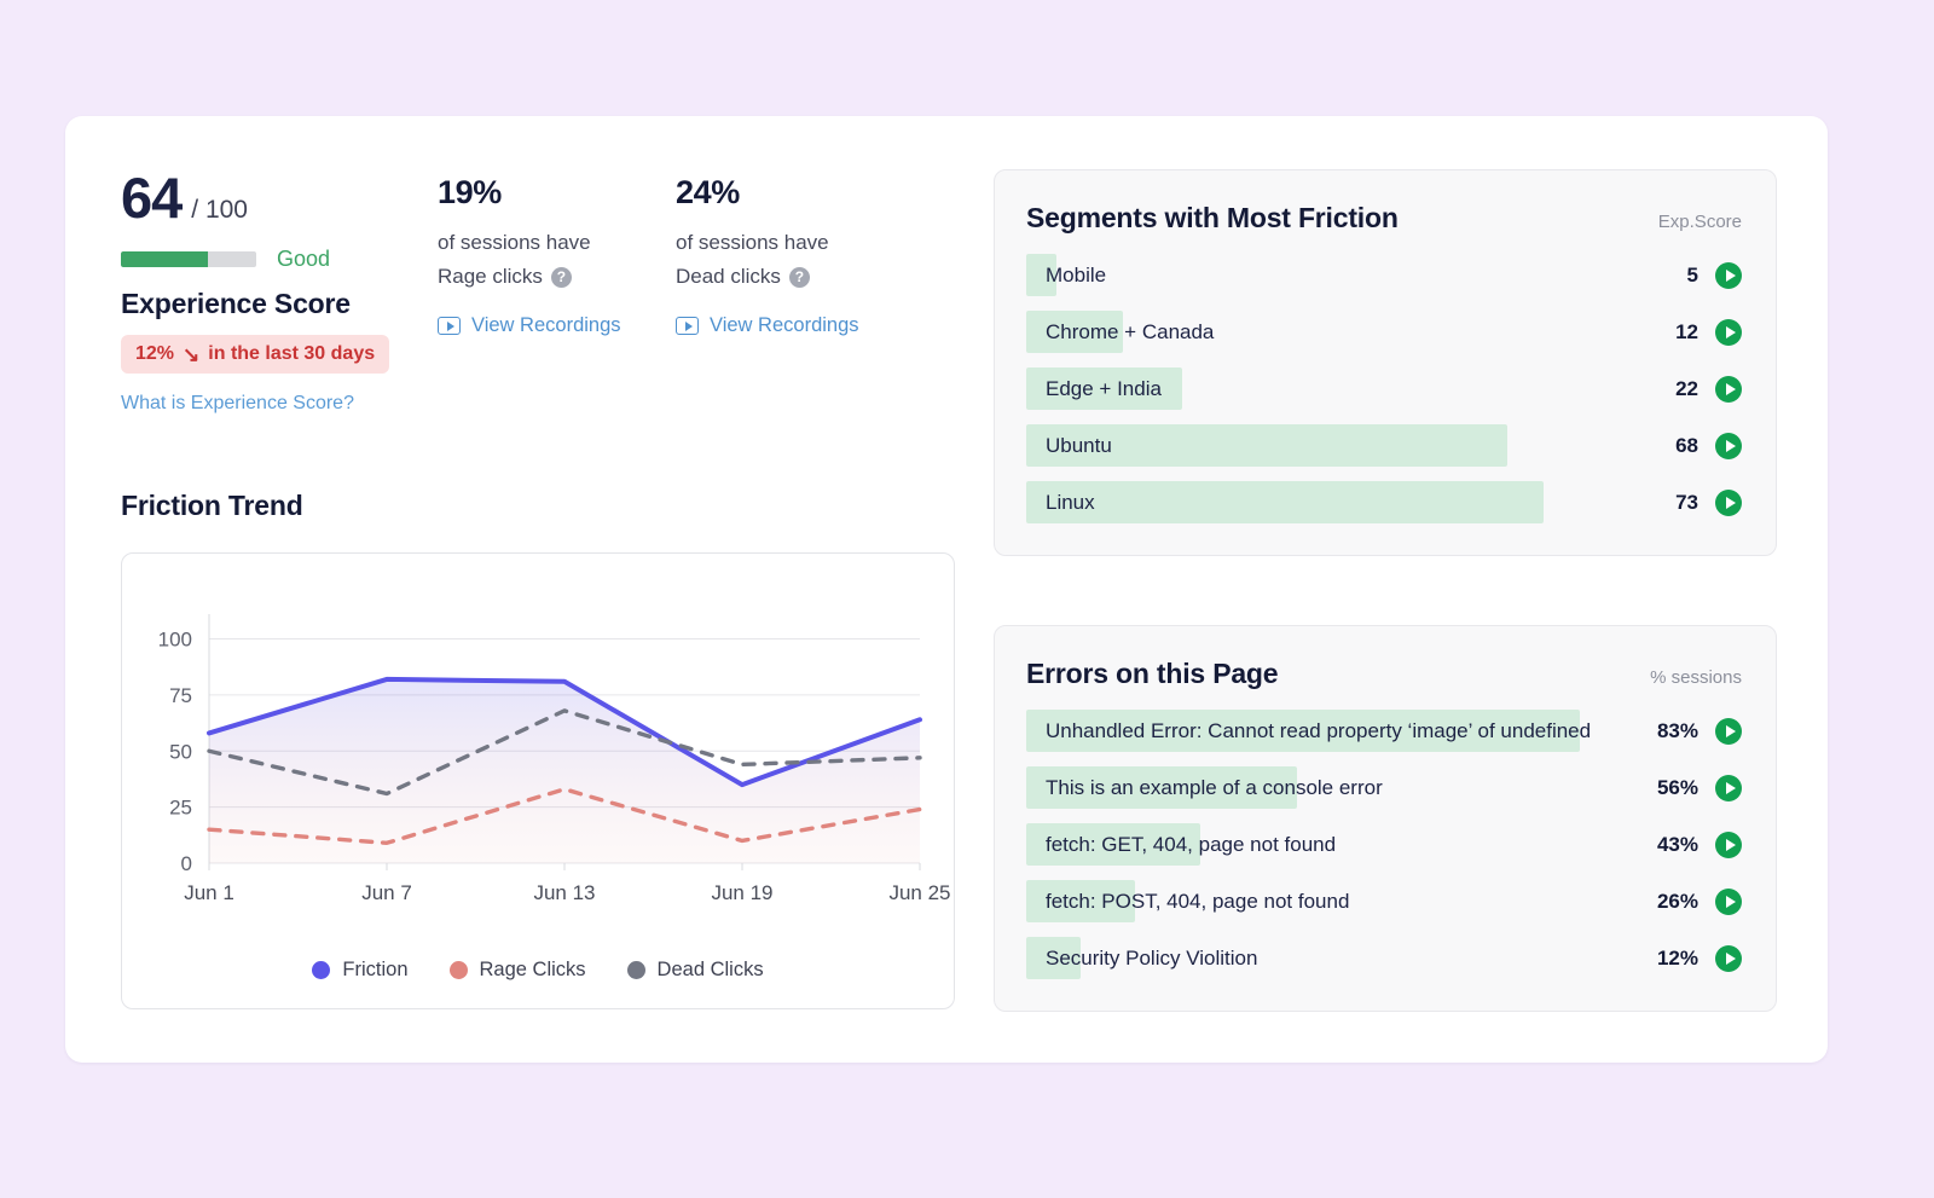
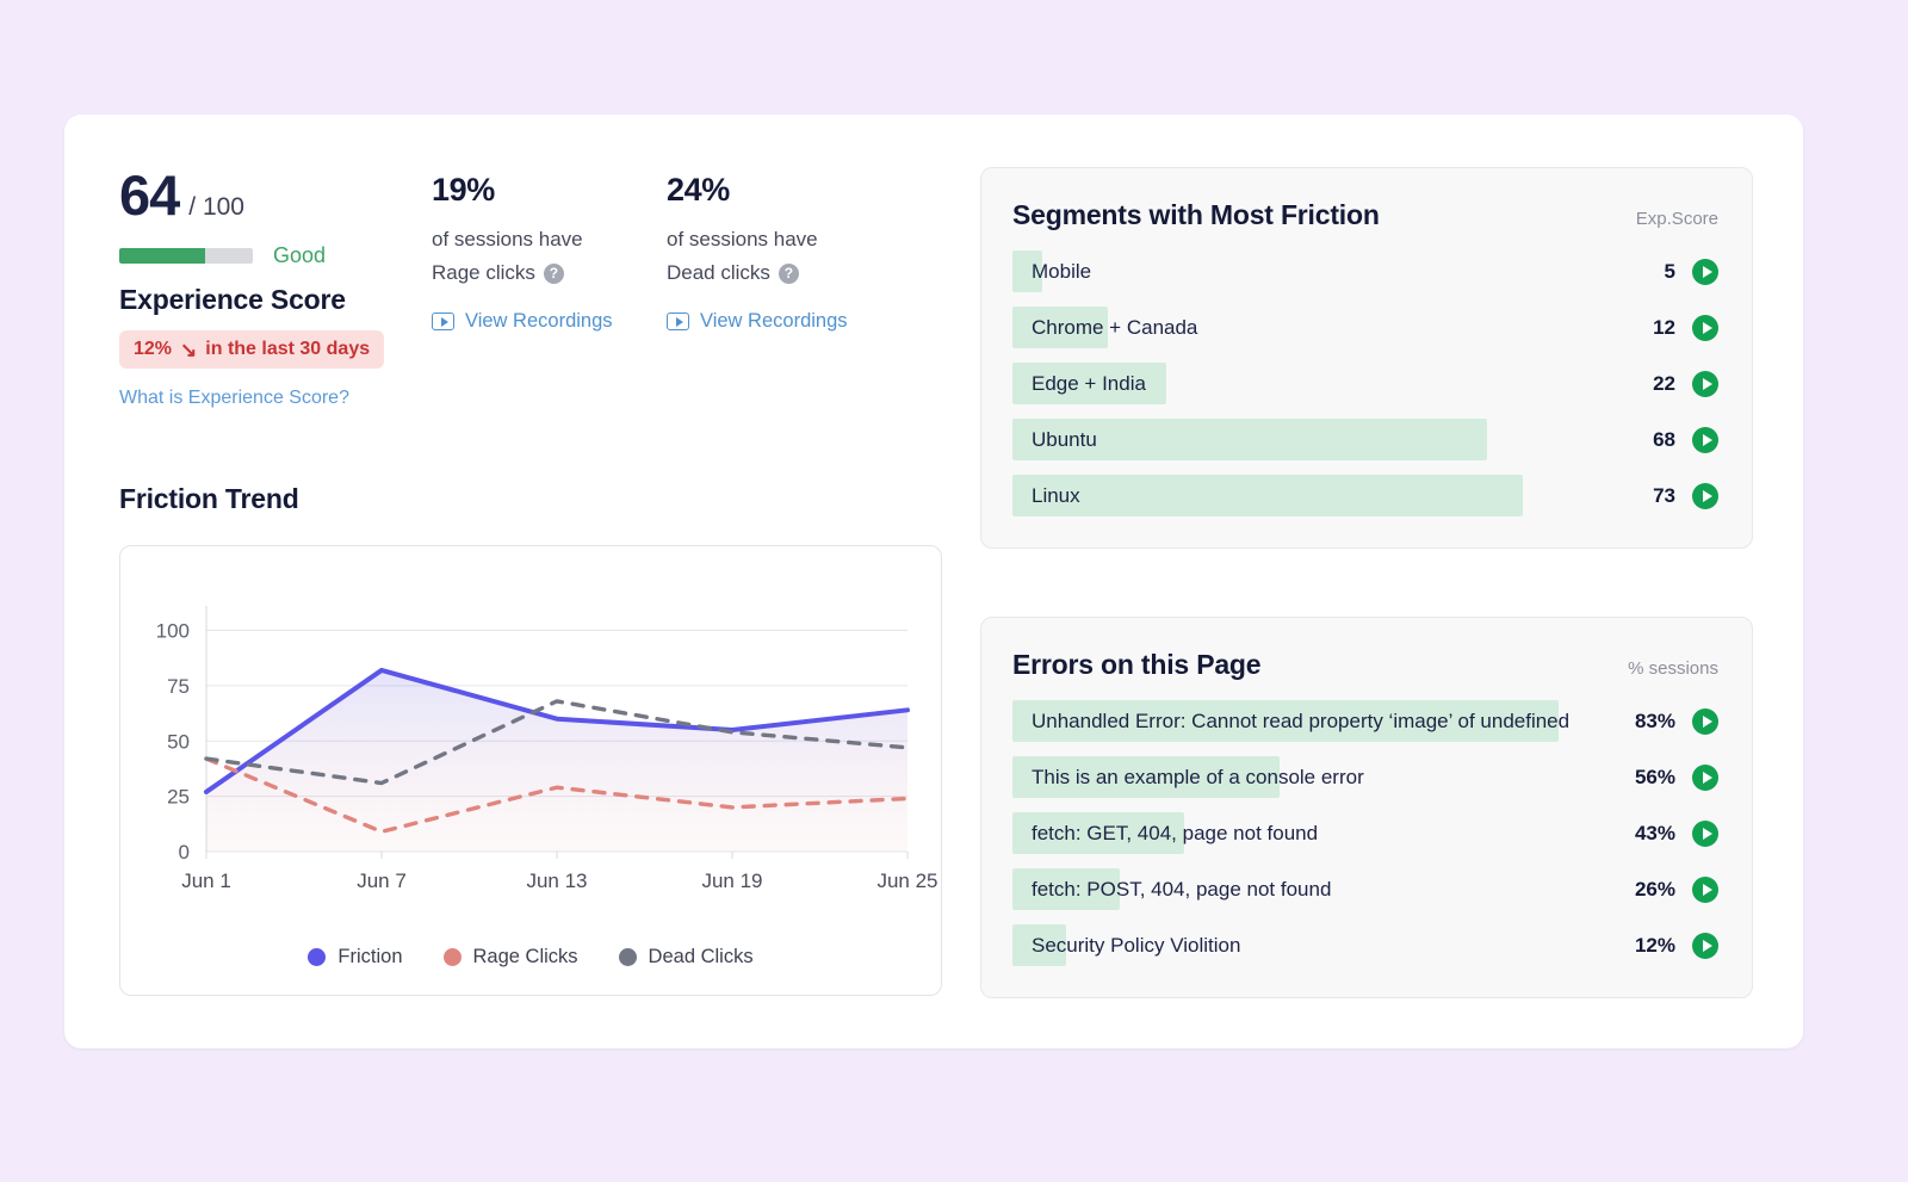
Friction/Jun 1: 58 -> 27
Rage Clicks/Jun 1: 15 -> 42
Dead Clicks/Jun 1: 50 -> 42
Friction/Jun 13: 81 -> 60
Rage Clicks/Jun 13: 33 -> 29
Friction/Jun 19: 35 -> 55
Rage Clicks/Jun 19: 10 -> 20
Dead Clicks/Jun 19: 44 -> 54
